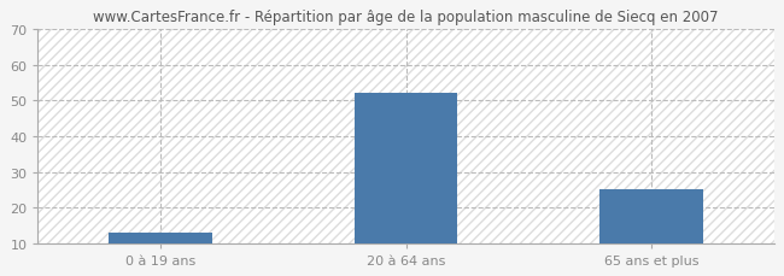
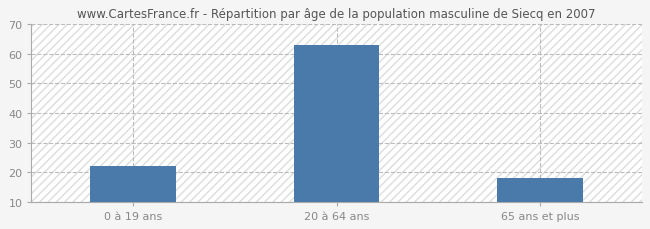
0 à 19 ans: 13 -> 22
20 à 64 ans: 52 -> 63
65 ans et plus: 25 -> 18
